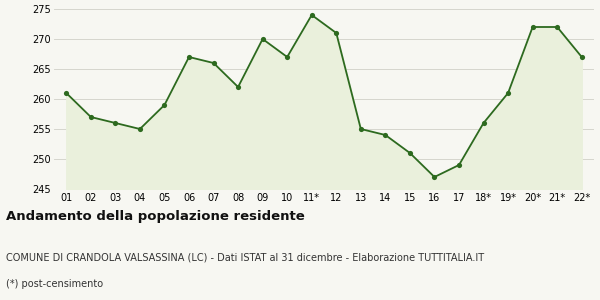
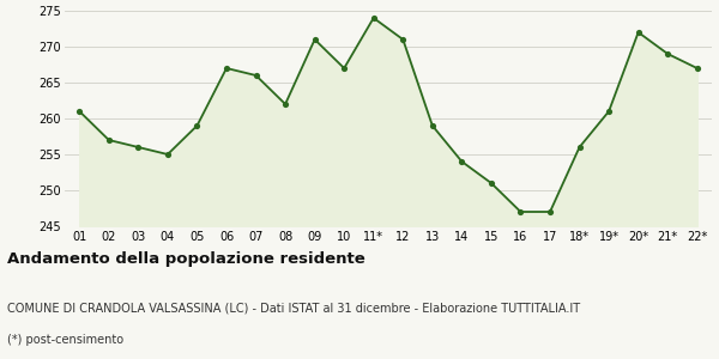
09: 270 -> 271
13: 255 -> 259
17: 249 -> 247
21*: 272 -> 269
